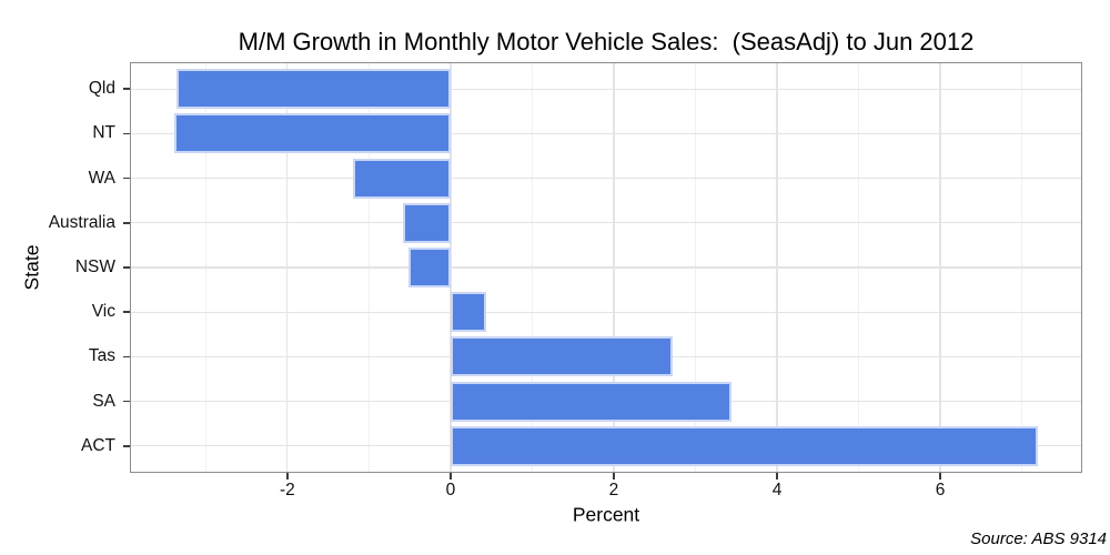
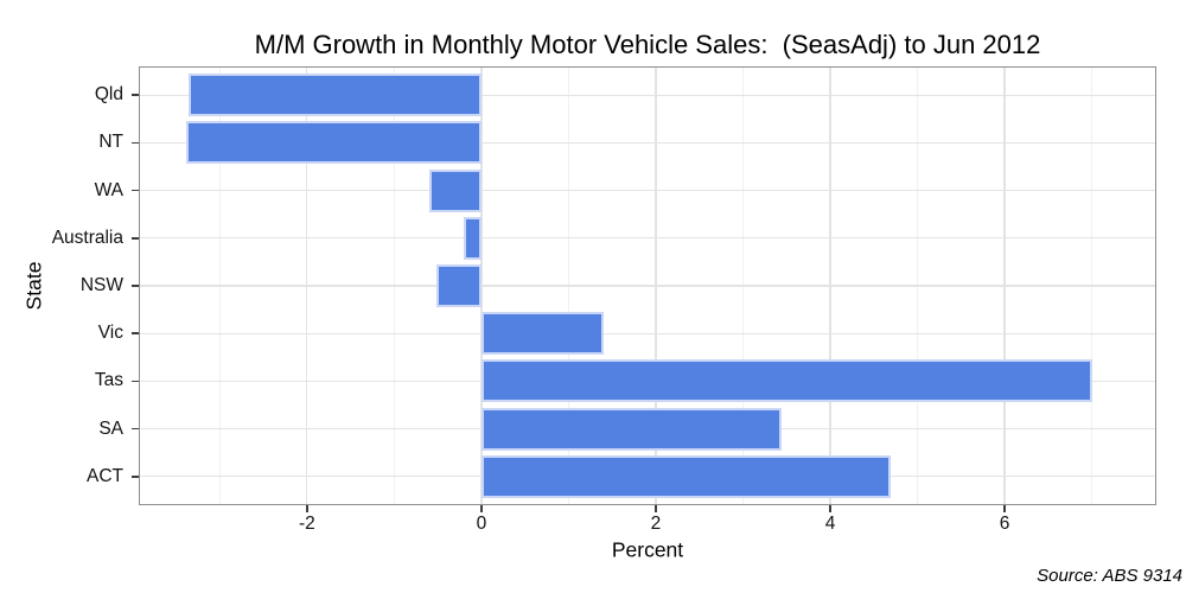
WA: -1.2 -> -0.6
Australia: -0.6 -> -0.2
Vic: 0.4 -> 1.4
Tas: 2.7 -> 7.0
ACT: 7.2 -> 4.7
